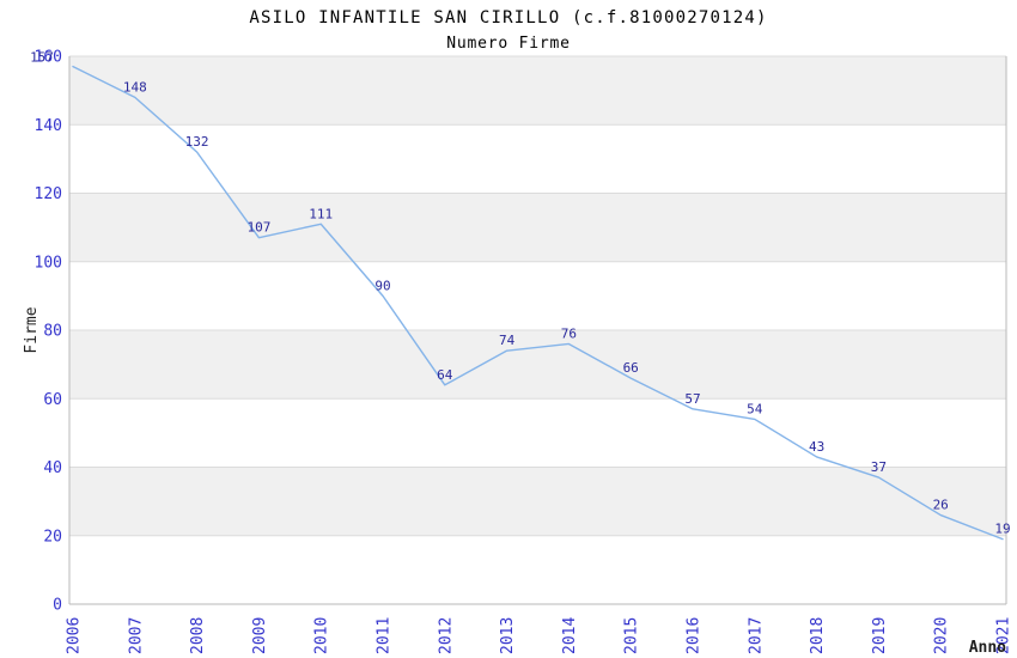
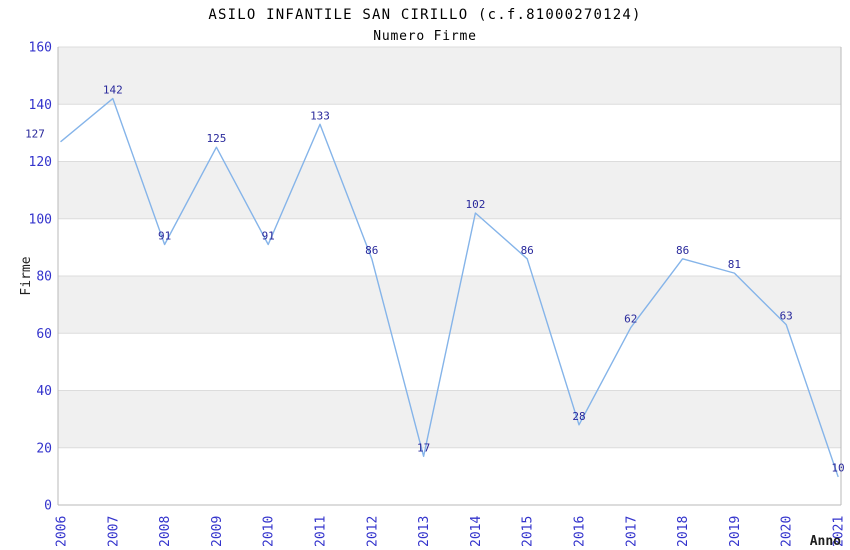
2006: 157 -> 127
2007: 148 -> 142
2008: 132 -> 91
2009: 107 -> 125
2010: 111 -> 91
2011: 90 -> 133
2012: 64 -> 86
2013: 74 -> 17
2014: 76 -> 102
2015: 66 -> 86
2016: 57 -> 28
2017: 54 -> 62
2018: 43 -> 86
2019: 37 -> 81
2020: 26 -> 63
2021: 19 -> 10
